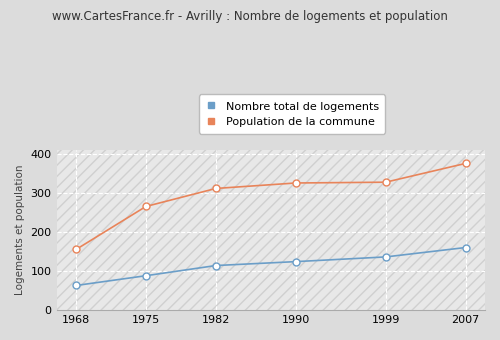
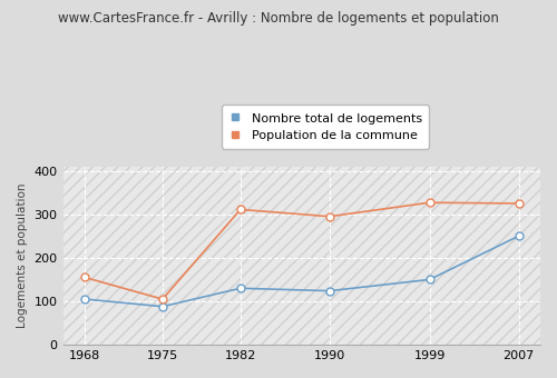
Nombre total de logements/1968: 63 -> 105
Population de la commune/1975: 265 -> 105
Nombre total de logements/1982: 114 -> 130
Population de la commune/1990: 325 -> 295
Nombre total de logements/1999: 136 -> 150
Nombre total de logements/2007: 160 -> 250
Population de la commune/2007: 375 -> 325
